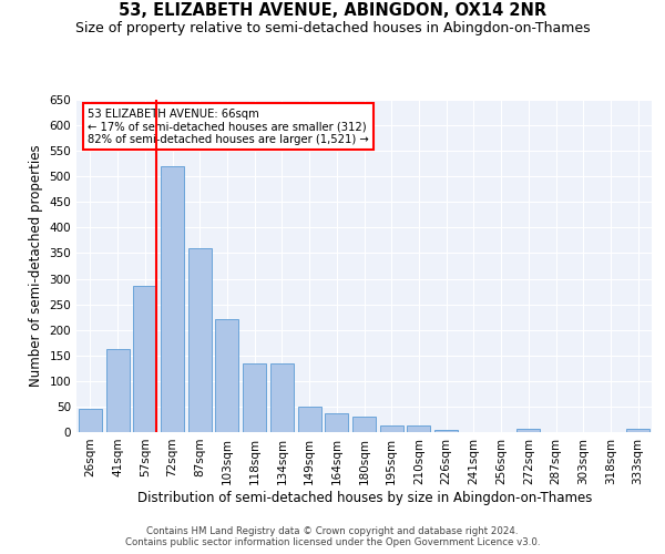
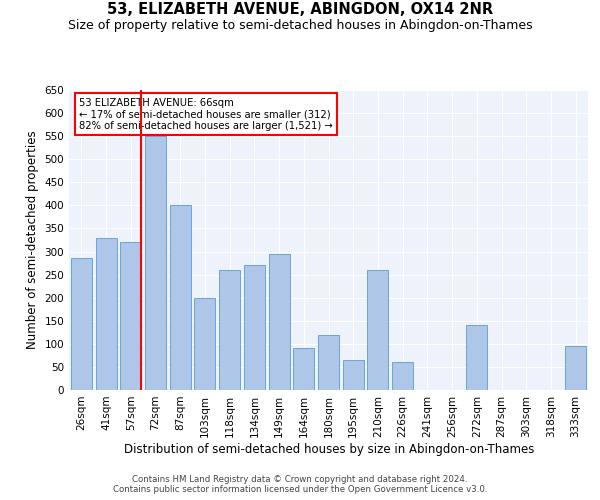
26sqm: 45 -> 285
41sqm: 162 -> 330
57sqm: 285 -> 320
72sqm: 520 -> 550
87sqm: 360 -> 400
103sqm: 222 -> 200
118sqm: 135 -> 260
134sqm: 135 -> 270
149sqm: 50 -> 295
164sqm: 36 -> 90
180sqm: 30 -> 120
195sqm: 12 -> 65
210sqm: 12 -> 260
226sqm: 5 -> 60
272sqm: 6 -> 140
333sqm: 6 -> 95
